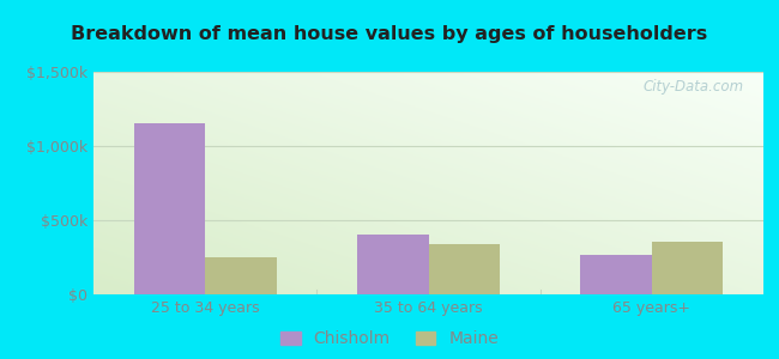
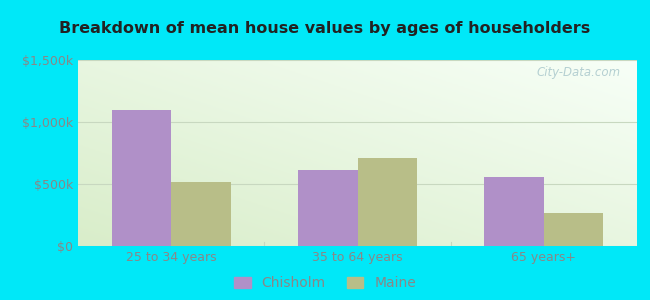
Chisholm/25 to 34 years: $1,150k -> $1,100k
Maine/25 to 34 years: $250k -> $520k
Chisholm/35 to 64 years: $400k -> $610k
Maine/35 to 64 years: $340k -> $710k
Chisholm/65 years+: $270k -> $560k
Maine/65 years+: $360k -> $270k
